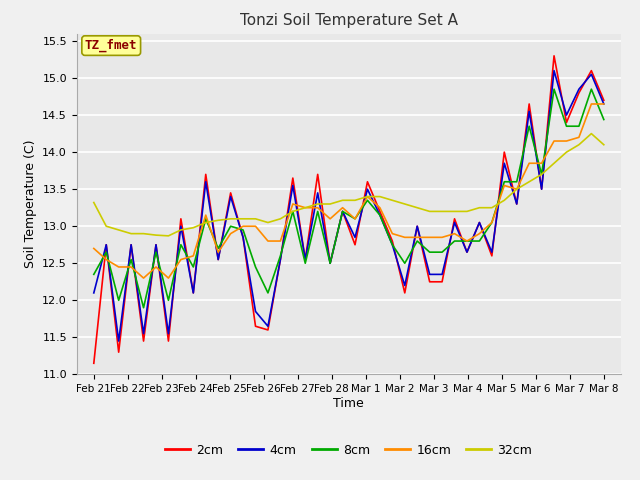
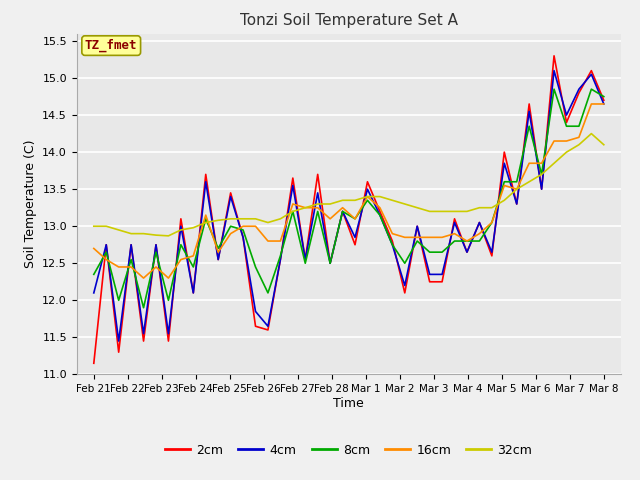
32cm/Feb 21: 13.32 -> 13.00
8cm/Mar 8: 14.44 -> 14.75
